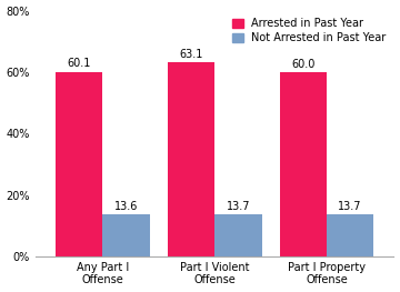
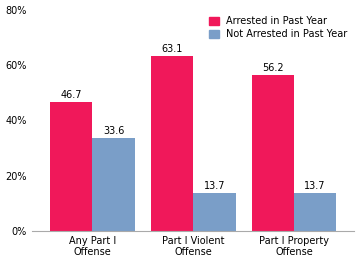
Arrested in Past Year/Any Part I Offense: 60.1 -> 46.7
Not Arrested in Past Year/Any Part I Offense: 13.6 -> 33.6
Arrested in Past Year/Part I Property Offense: 60.0 -> 56.2
